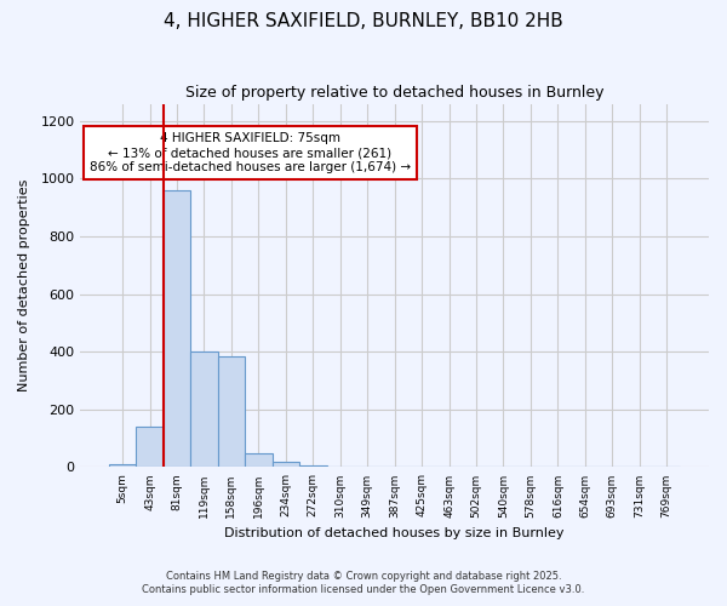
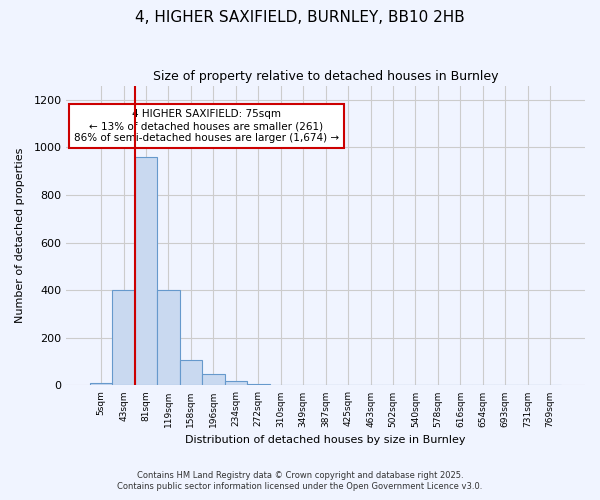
43sqm: 140 -> 400
158sqm: 385 -> 105
